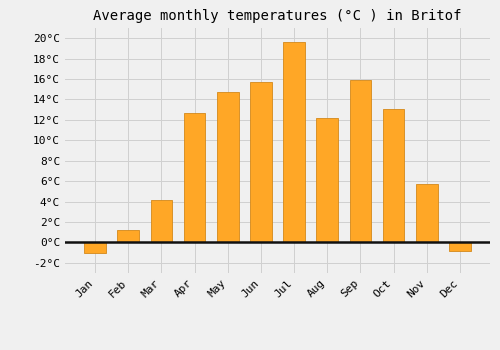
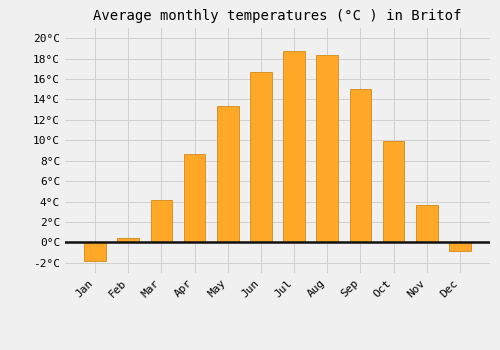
Jan: -1.0°C -> -1.8°C
Feb: 1.2°C -> 0.4°C
Apr: 12.7°C -> 8.7°C
May: 14.7°C -> 13.4°C
Jun: 15.7°C -> 16.7°C
Jul: 19.6°C -> 18.7°C
Aug: 12.2°C -> 18.4°C
Sep: 15.9°C -> 15.0°C
Oct: 13.1°C -> 9.9°C
Nov: 5.7°C -> 3.7°C
